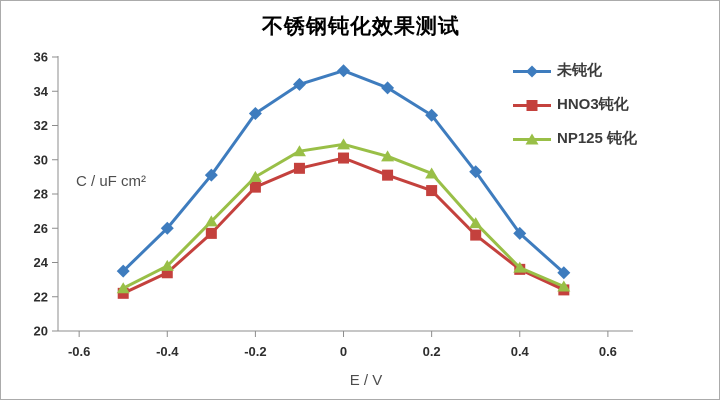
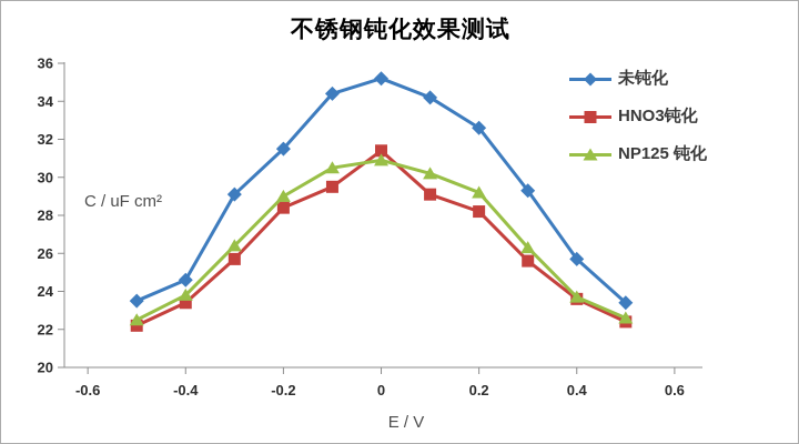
未钝化/-0.4: 26.0 -> 24.6
未钝化/-0.2: 32.7 -> 31.5
HNO3钝化/0: 30.1 -> 31.4
